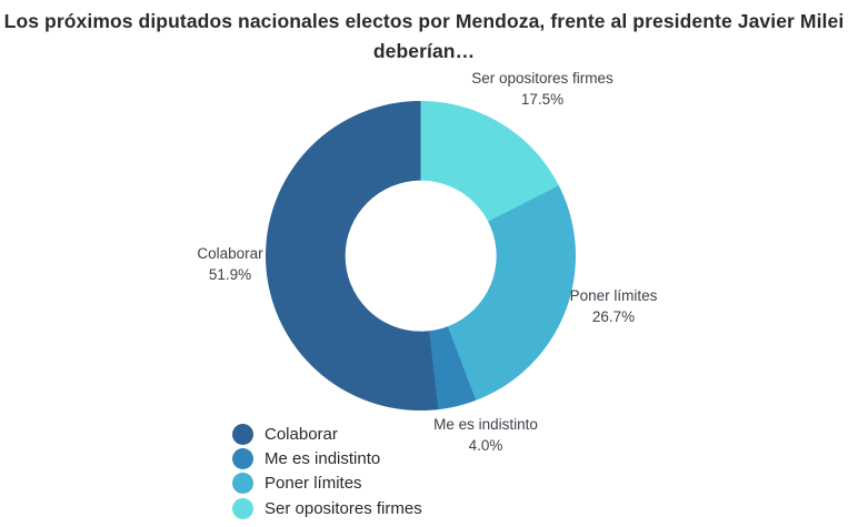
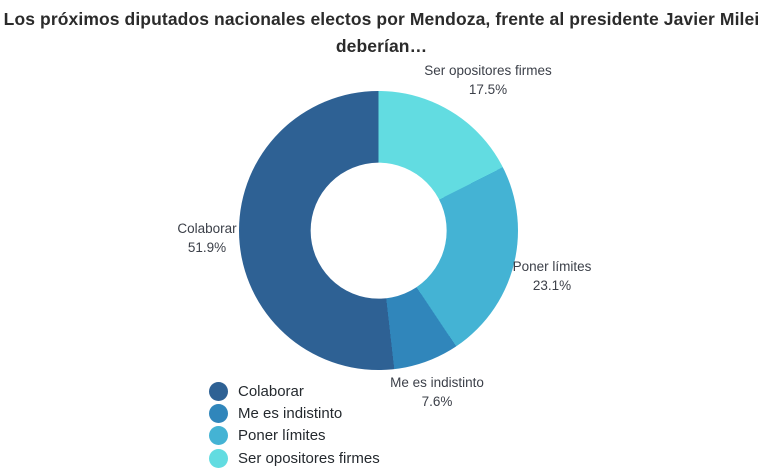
Poner límites: 26.7% -> 23.1%
Me es indistinto: 4.0% -> 7.6%
